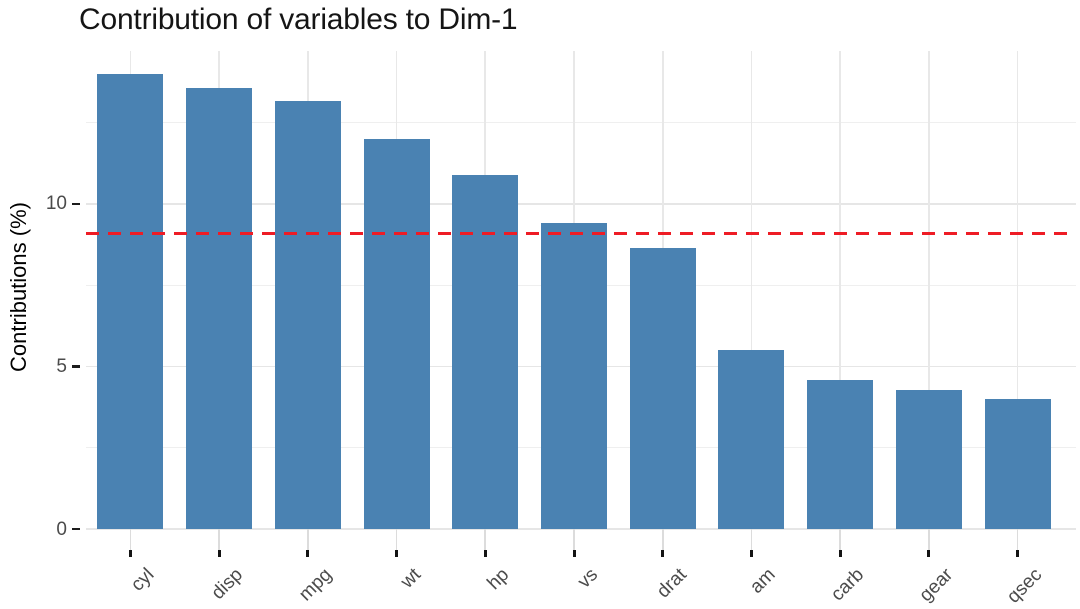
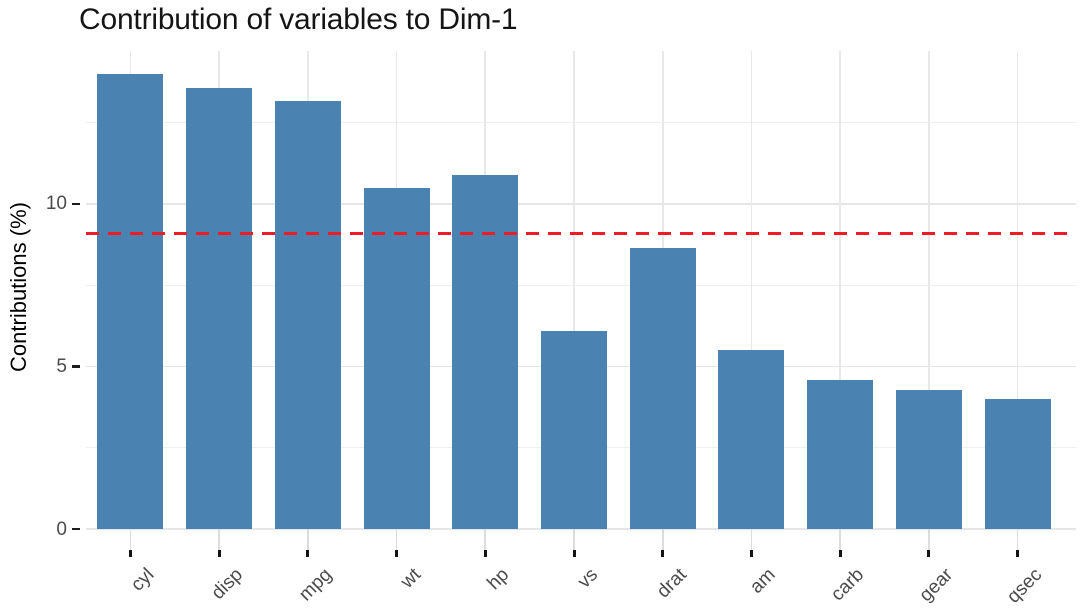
wt: 12.0 -> 10.5
vs: 9.4 -> 6.1
